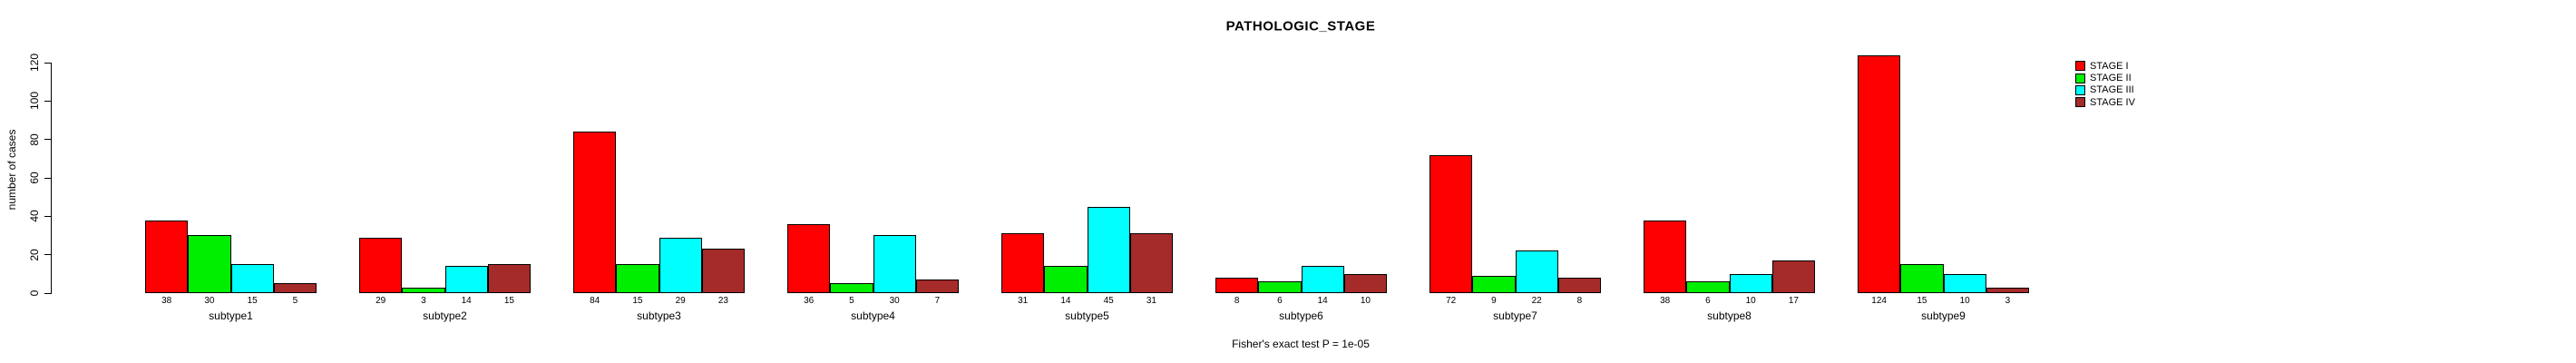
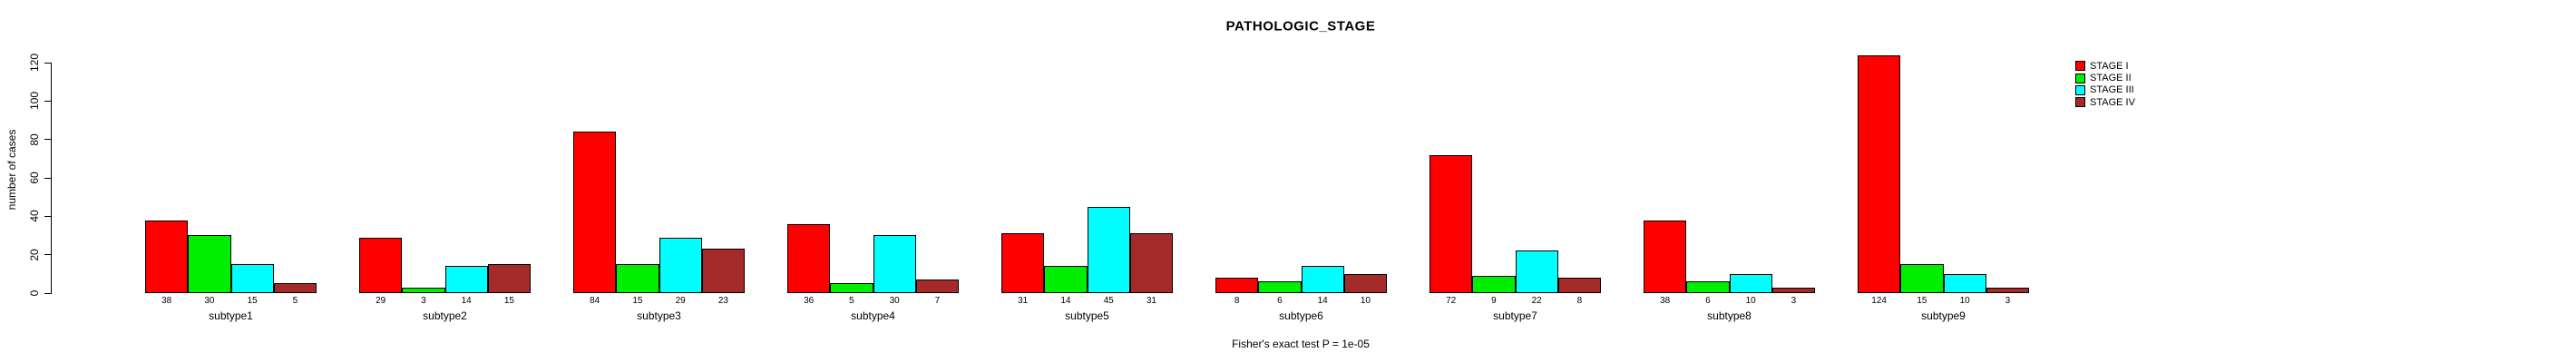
STAGE IV/subtype8: 17 -> 3
